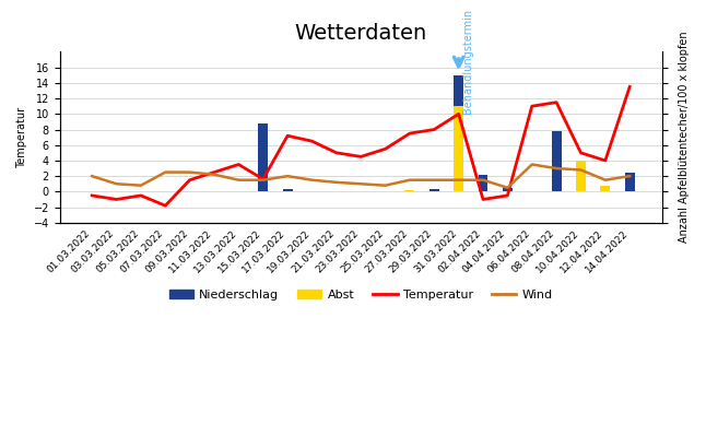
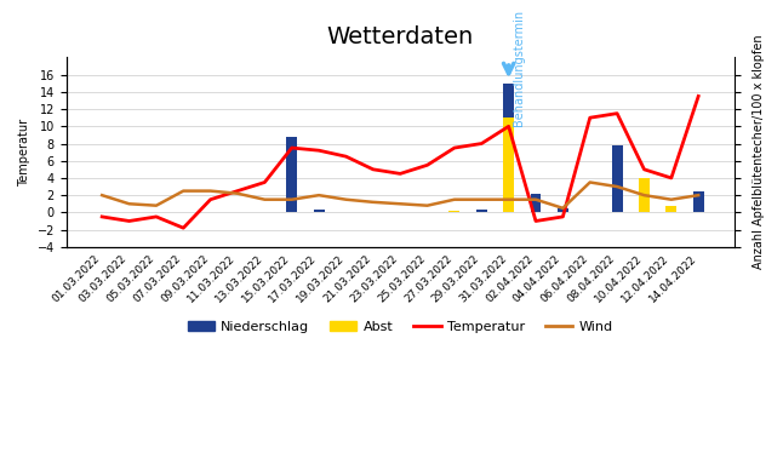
Temperatur/15.03.2022: 1.6 -> 7.5
Wind/10.04.2022: 2.8 -> 2.0
